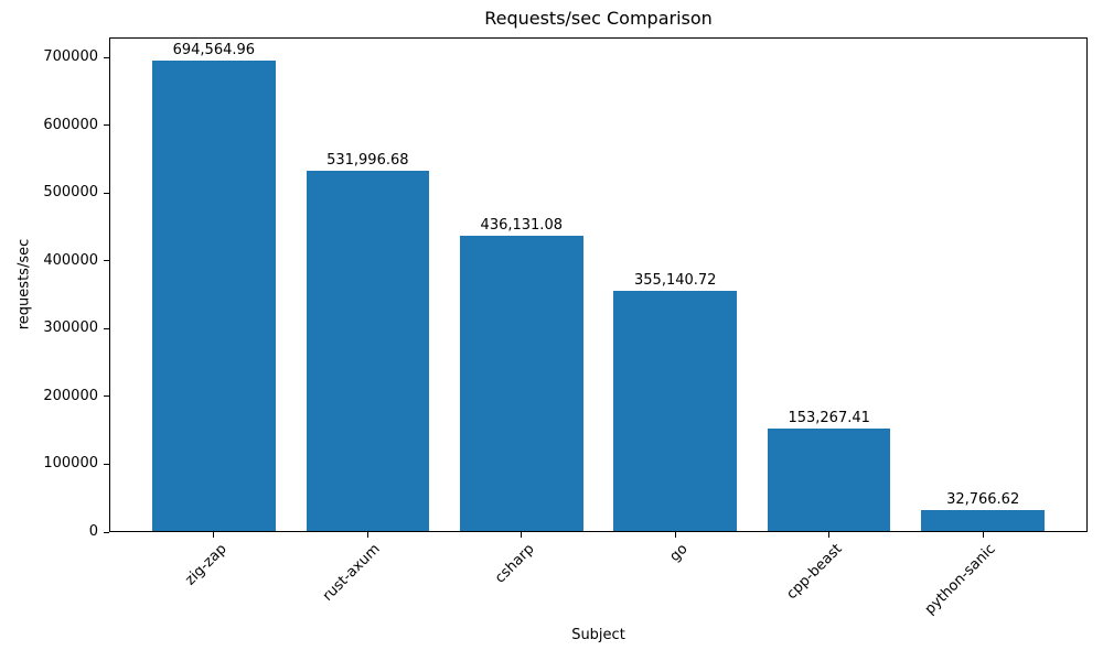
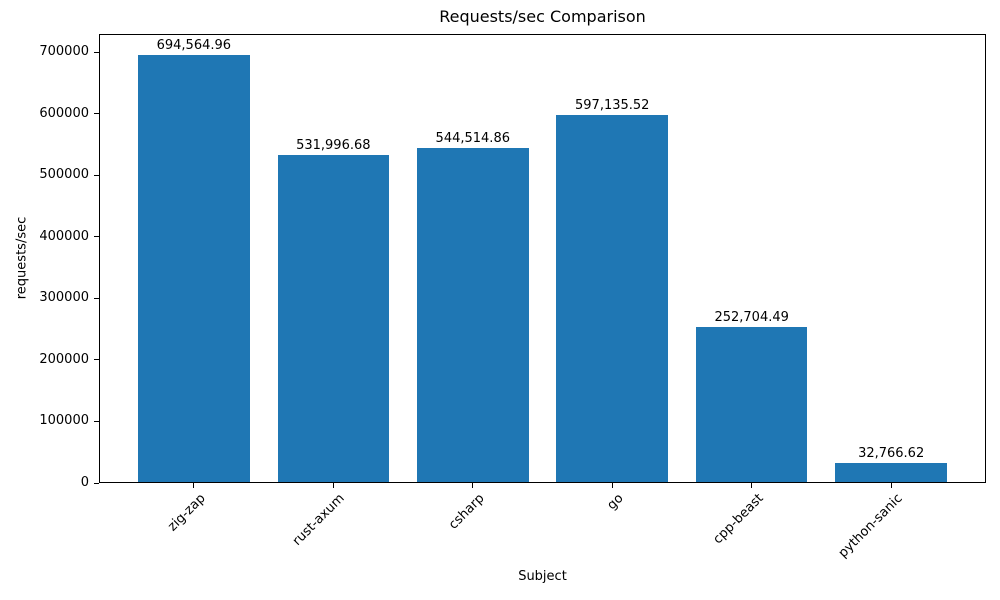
csharp: 436,131.08 -> 544,514.86
go: 355,140.72 -> 597,135.52
cpp-beast: 153,267.41 -> 252,704.49
